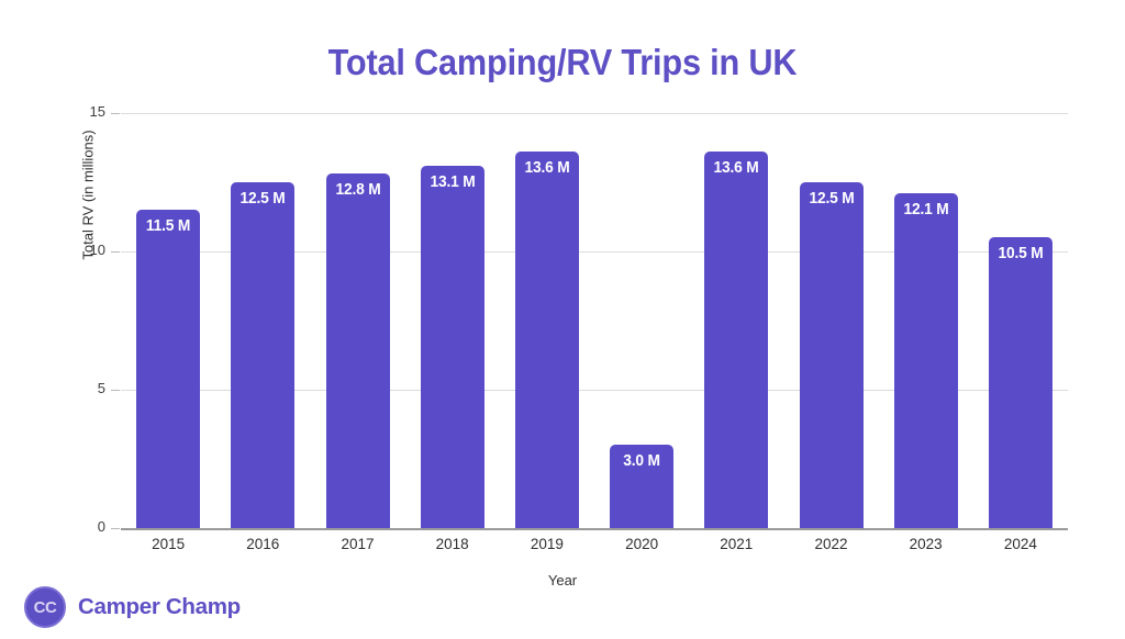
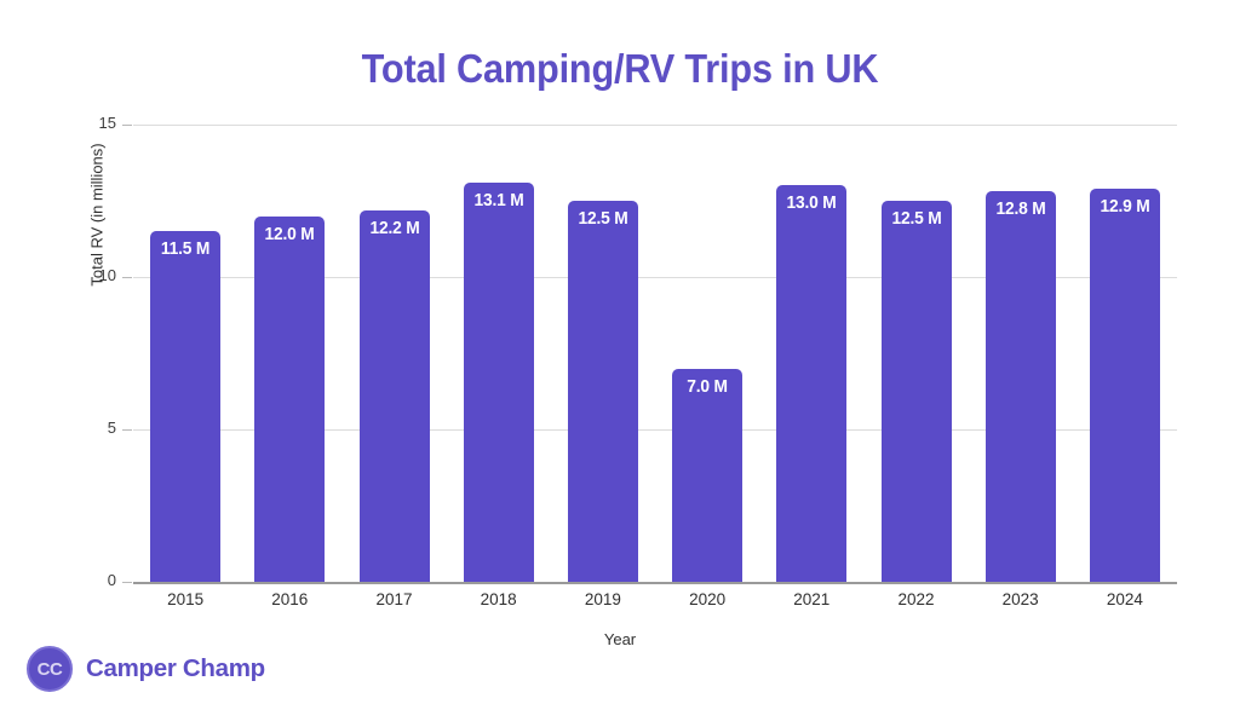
2016: 12.5 -> 12.0
2017: 12.8 -> 12.2
2019: 13.6 -> 12.5
2020: 3.0 -> 7.0
2021: 13.6 -> 13.0
2023: 12.1 -> 12.8
2024: 10.5 -> 12.9
